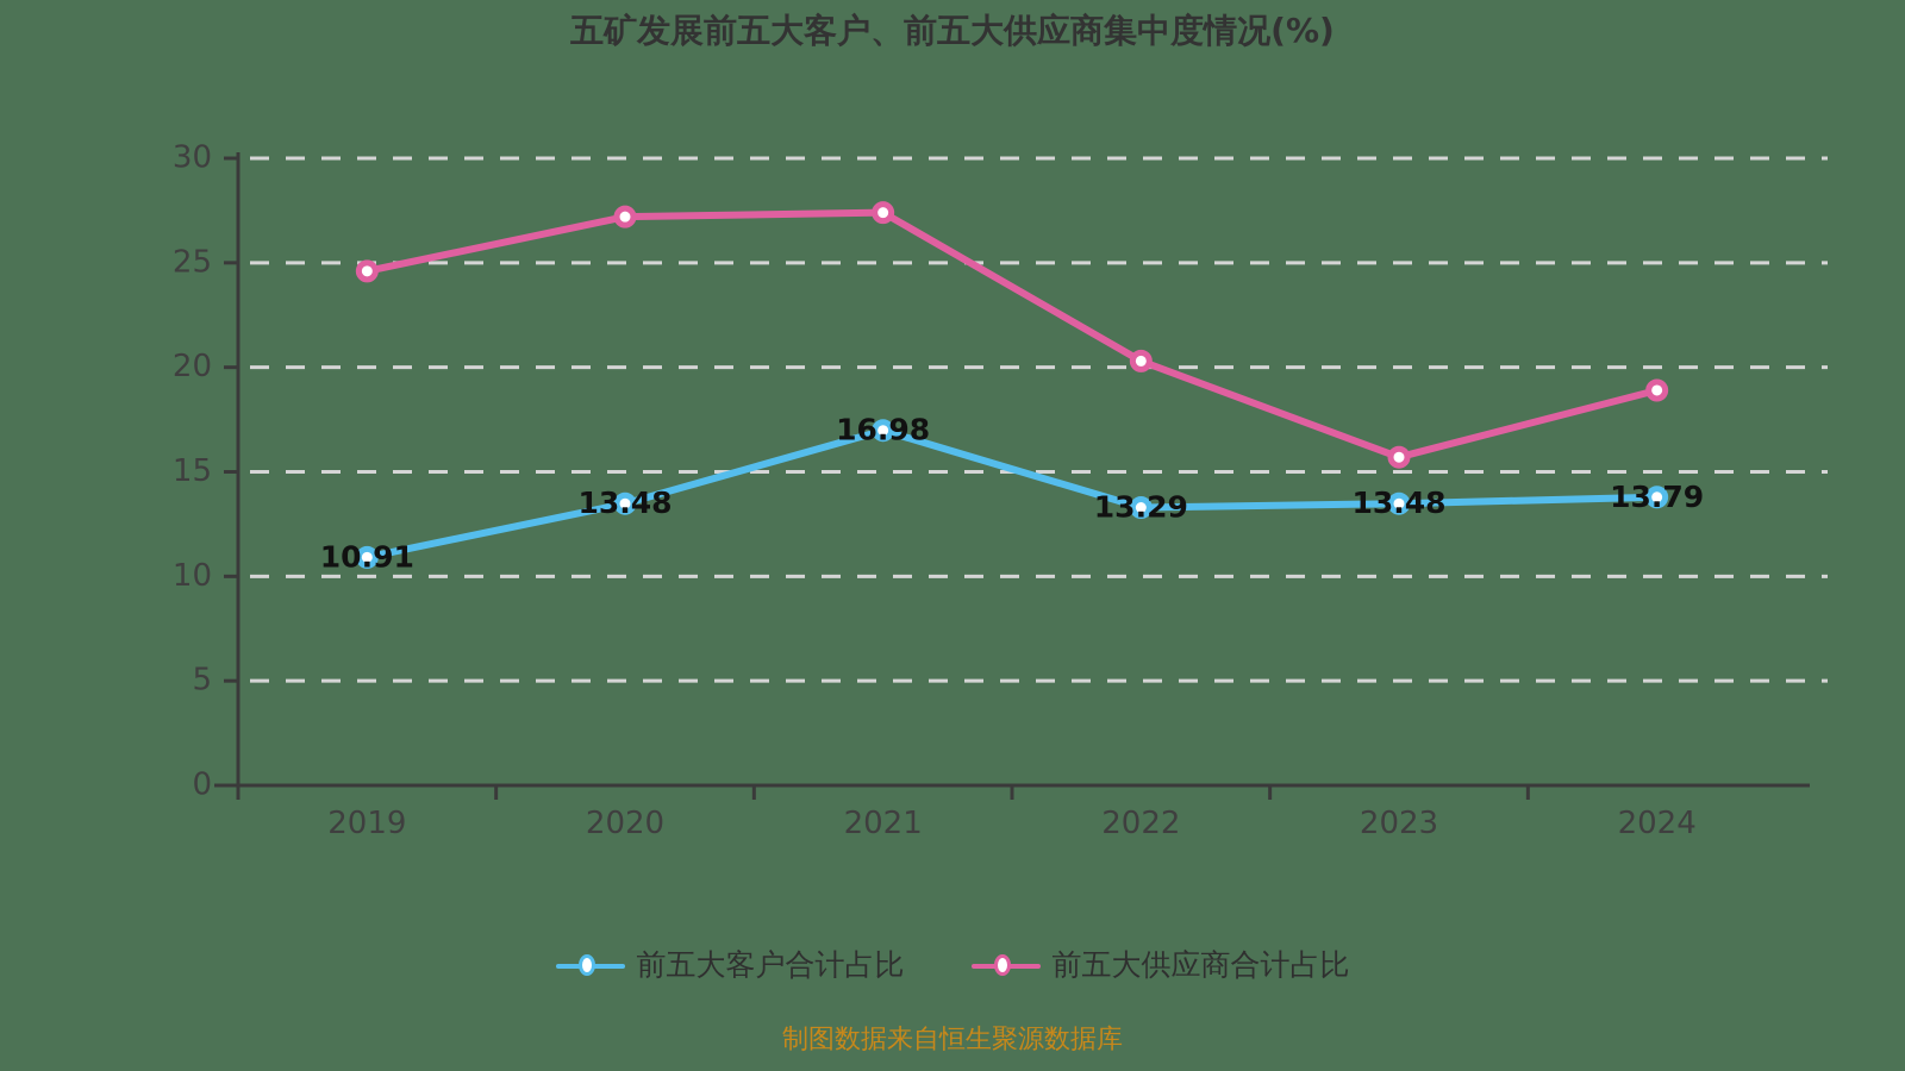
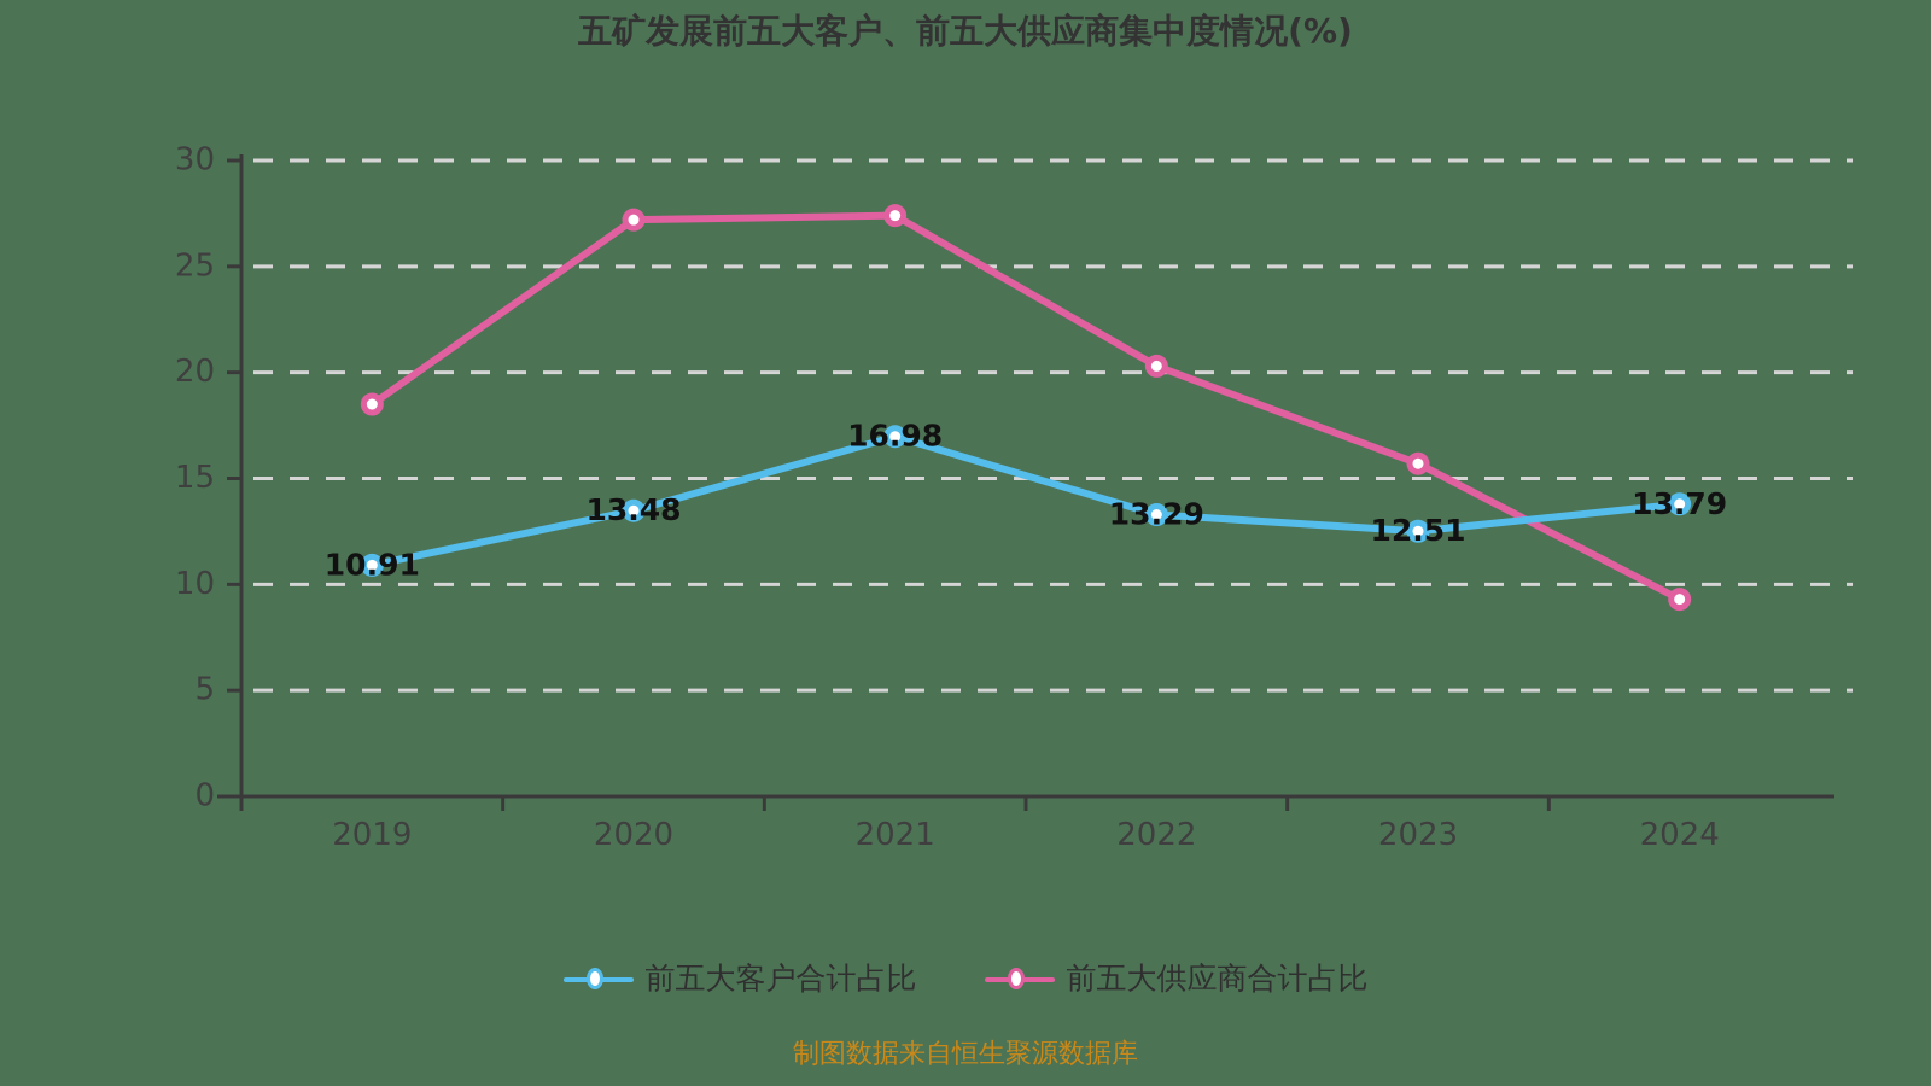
前五大供应商合计占比/2019: 24.6 -> 18.5
前五大客户合计占比/2023: 13.48 -> 12.51
前五大供应商合计占比/2024: 18.9 -> 9.3
